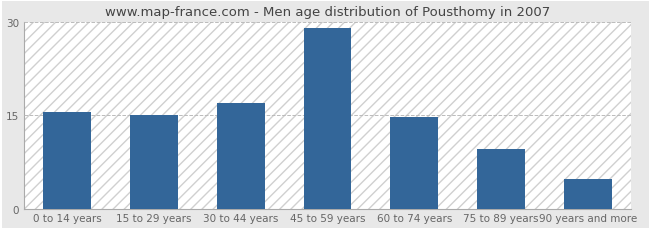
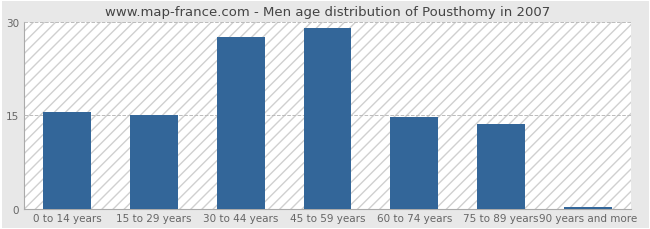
30 to 44 years: 17.0 -> 27.5
75 to 89 years: 9.6 -> 13.5
90 years and more: 4.8 -> 0.3
